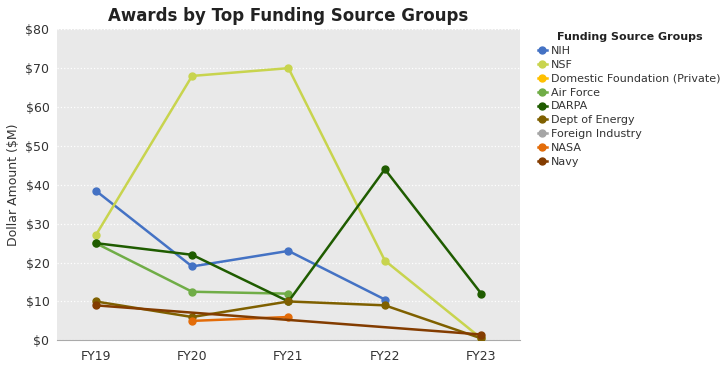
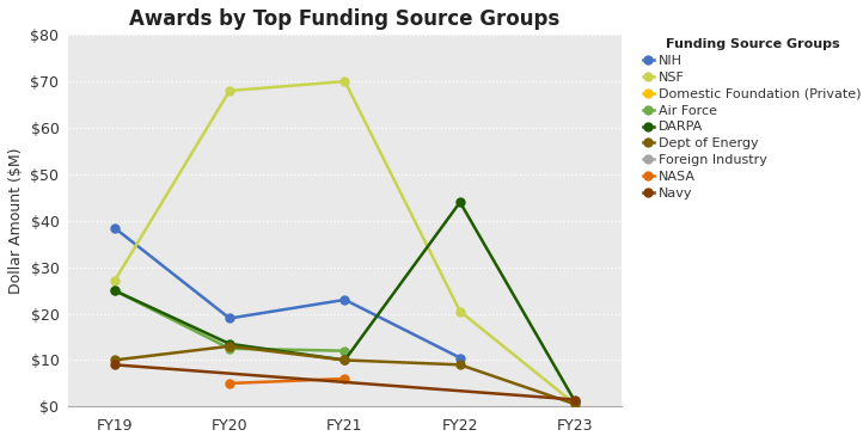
DARPA/FY20: $22.0 -> $13.5
Dept of Energy/FY20: $6.0 -> $13.0
DARPA/FY23: $12.0 -> $1.0
